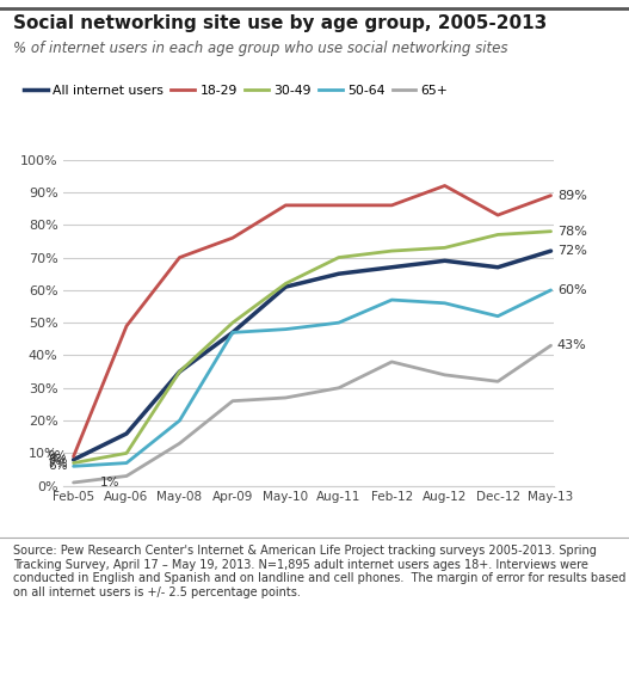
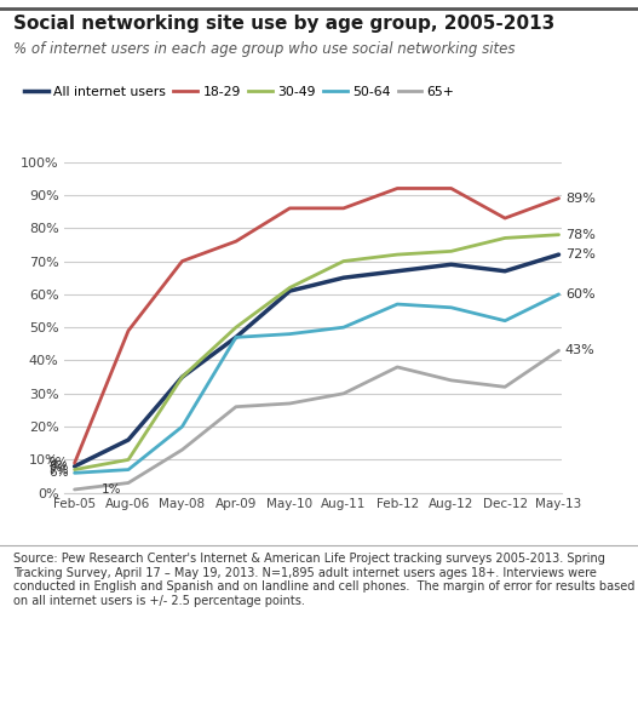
18-29/Feb-12: 86% -> 92%
